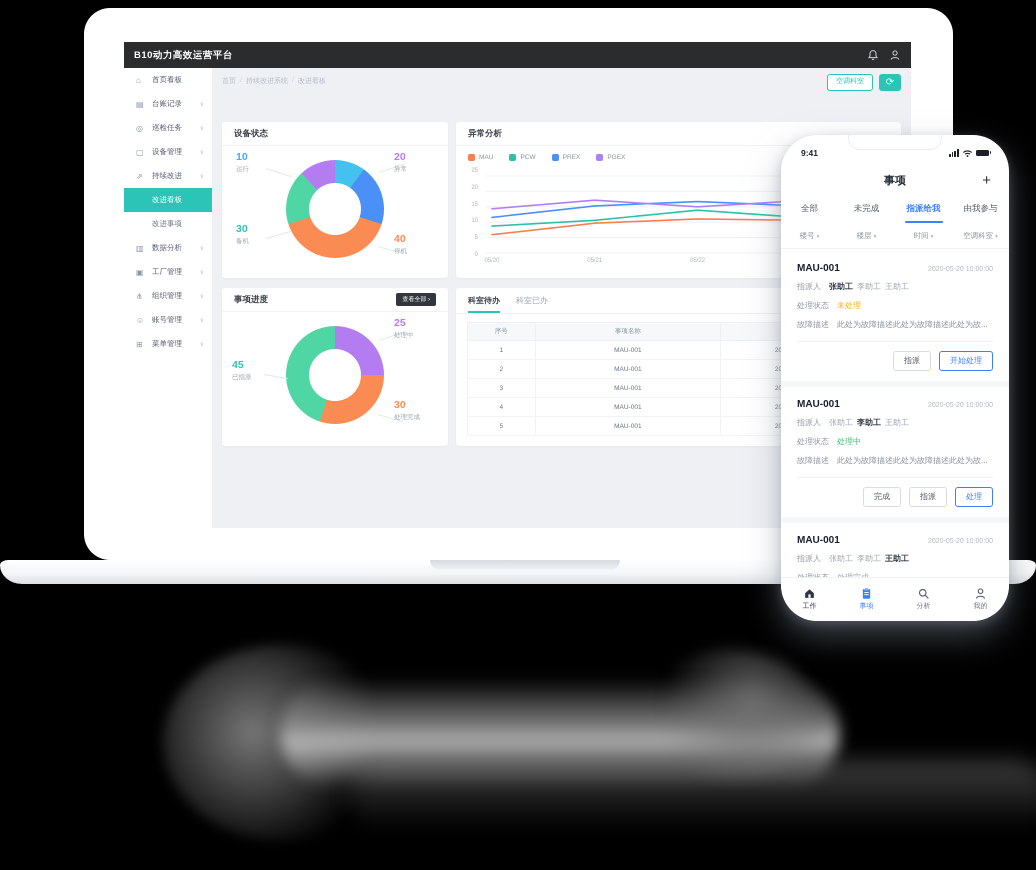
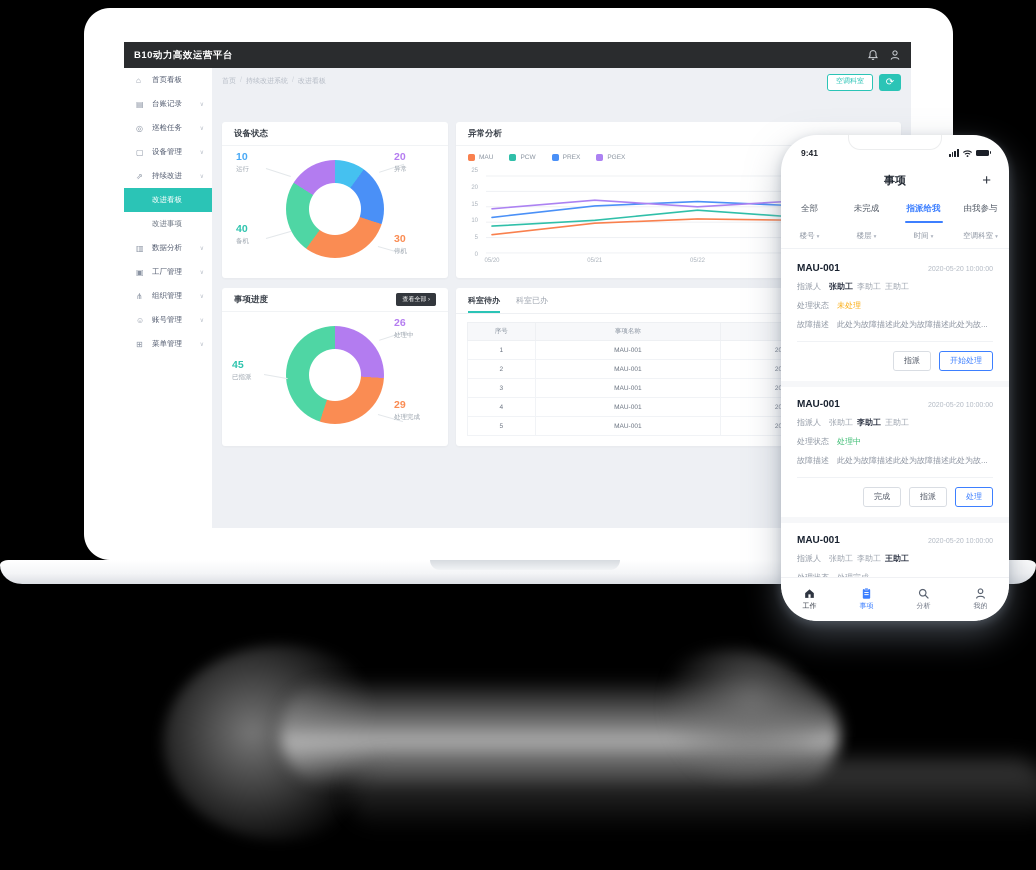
设备状态/停机: 40 -> 30
设备状态/备机: 30 -> 40
事项进度/处理中: 25 -> 26
事项进度/处理完成: 30 -> 29
